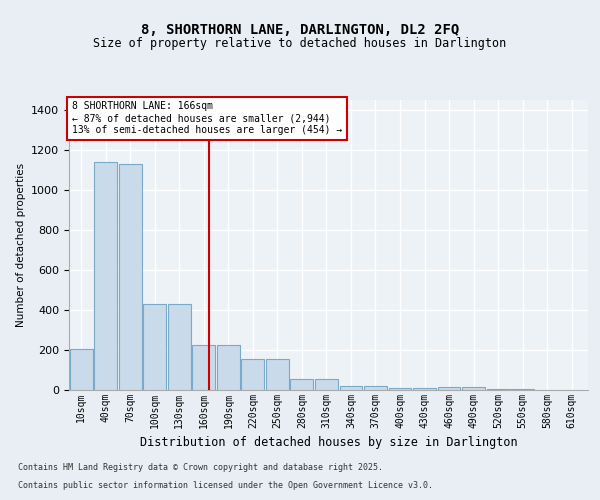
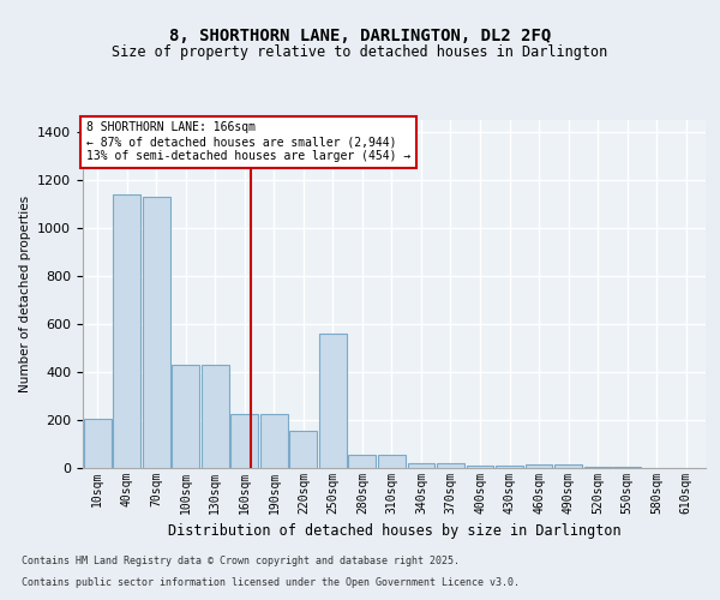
250sqm: 160 -> 560
